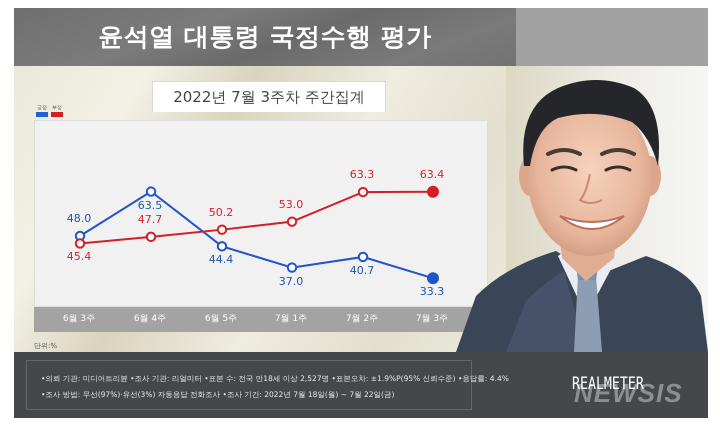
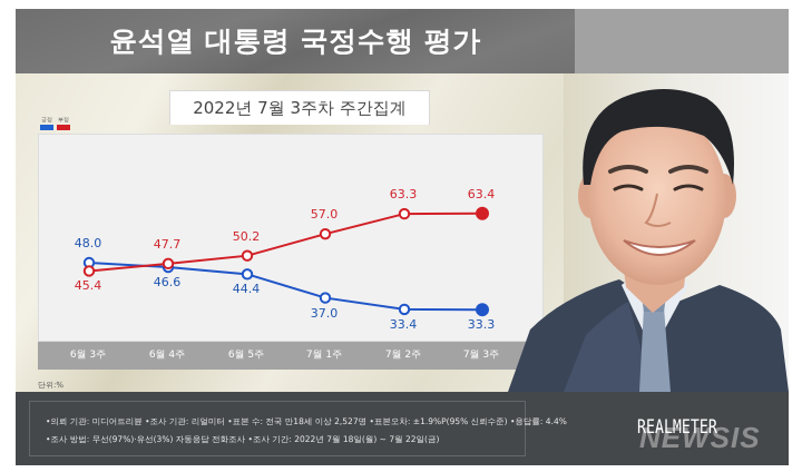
긍정/6월 4주: 63.5 -> 46.6
부정/7월 1주: 53.0 -> 57.0
긍정/7월 2주: 40.7 -> 33.4
